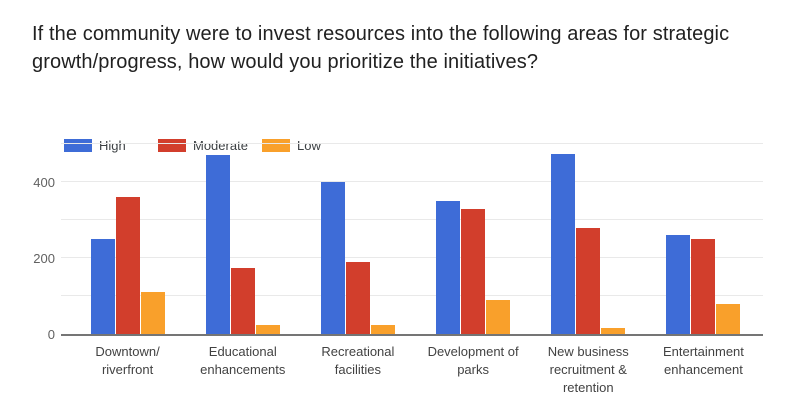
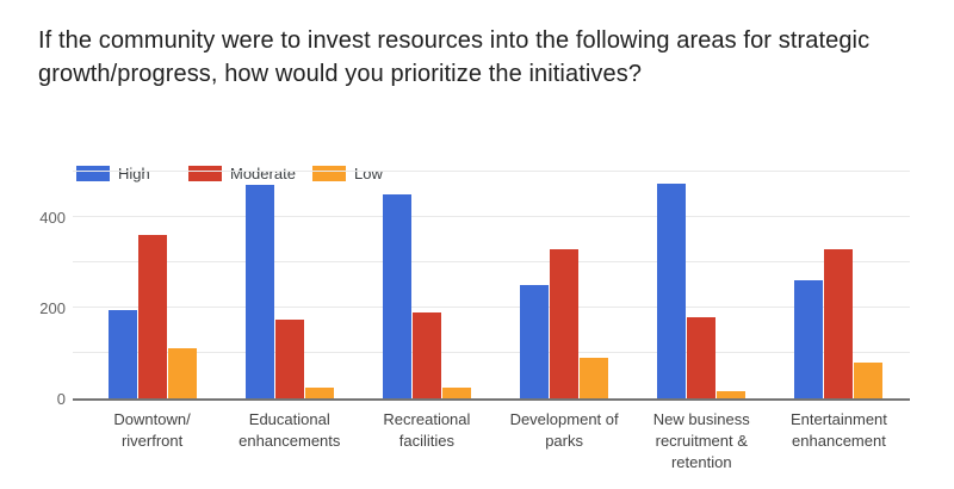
High/Downtown/ riverfront: 250 -> 200
High/Recreational facilities: 400 -> 450
High/Development of parks: 350 -> 250
Moderate/New business recruitment & retention: 280 -> 180
Moderate/Entertainment enhancement: 250 -> 330
